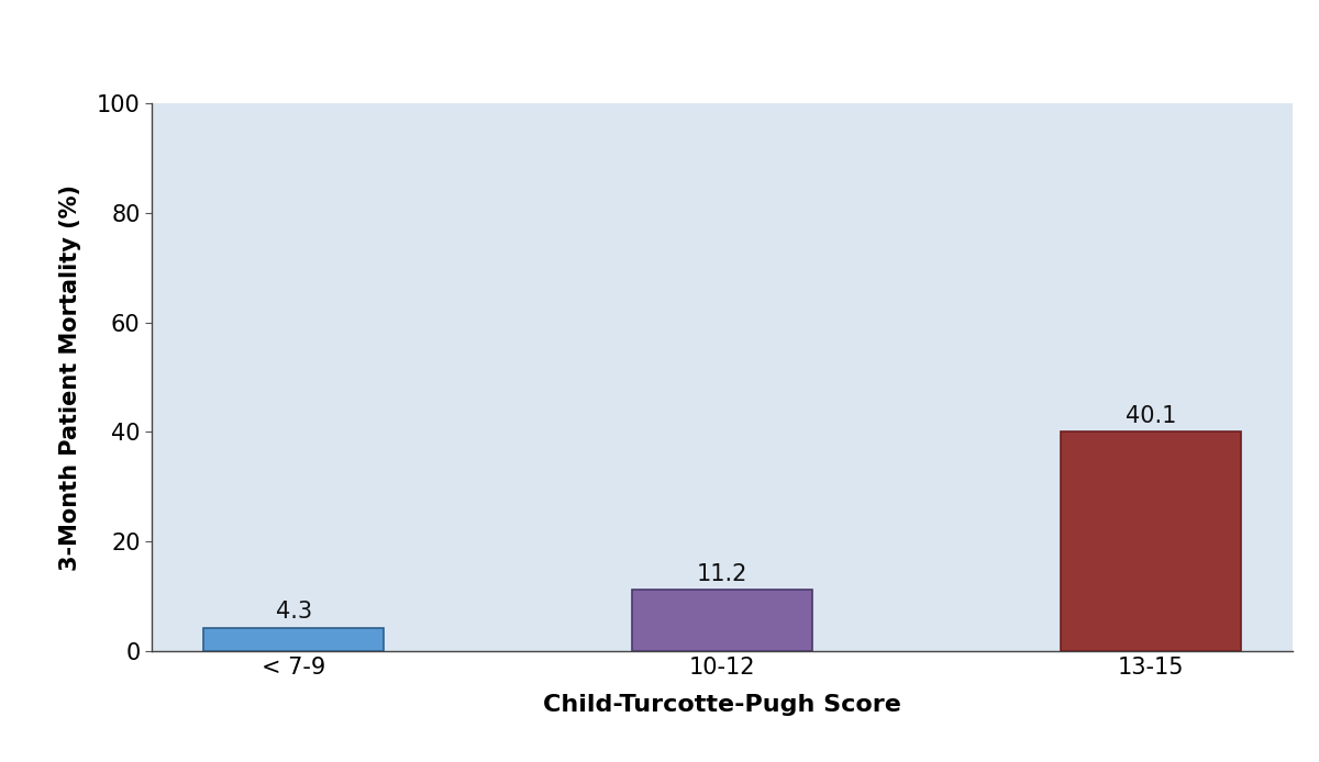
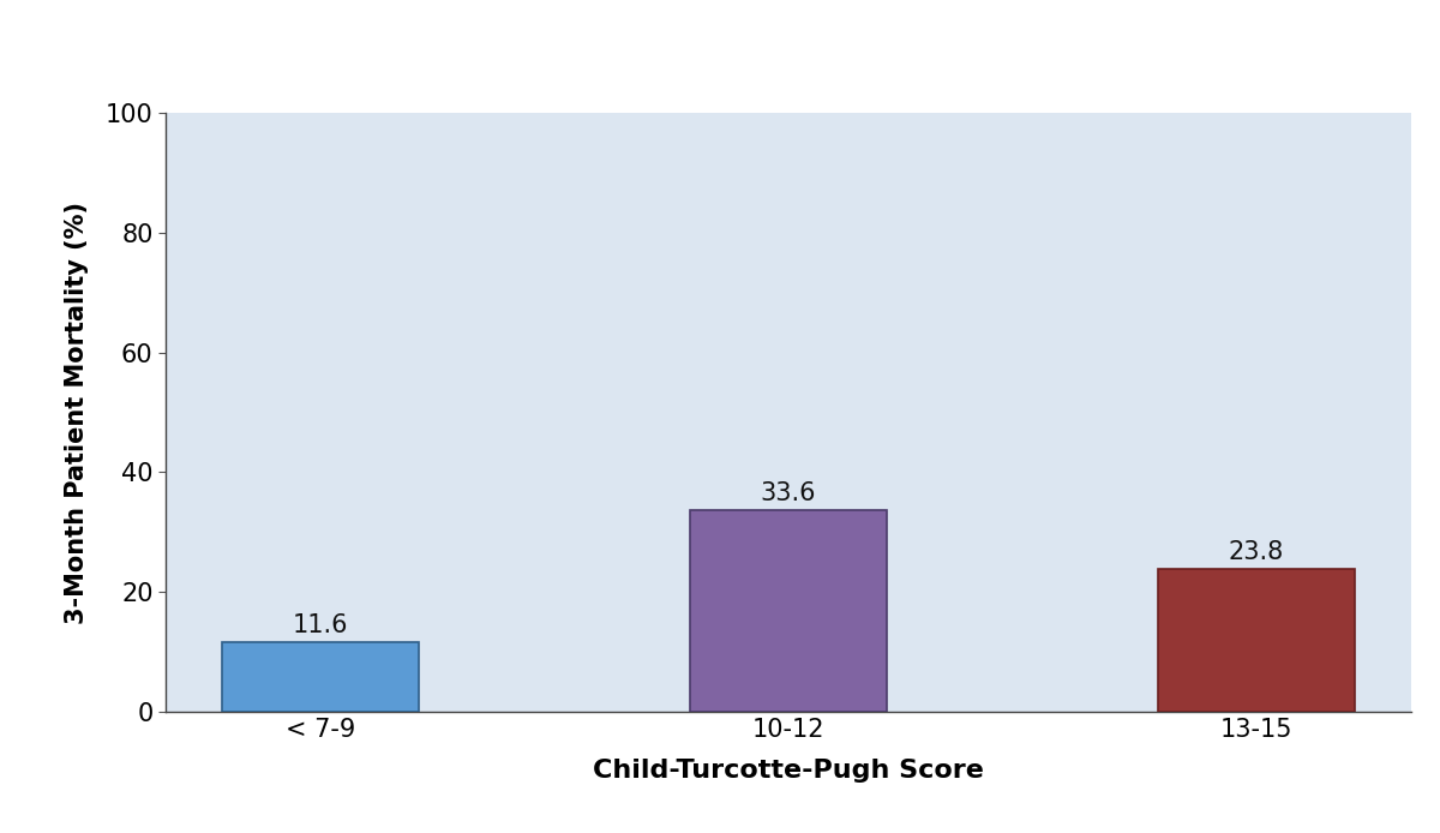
< 7-9: 4.3 -> 11.6
10-12: 11.2 -> 33.6
13-15: 40.1 -> 23.8
